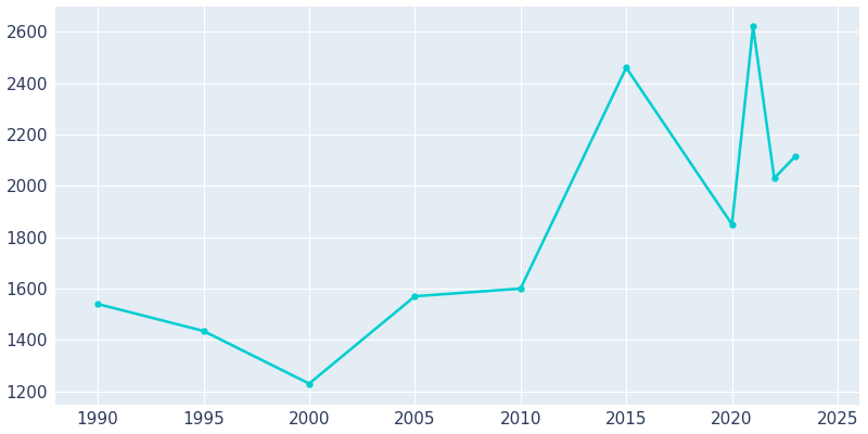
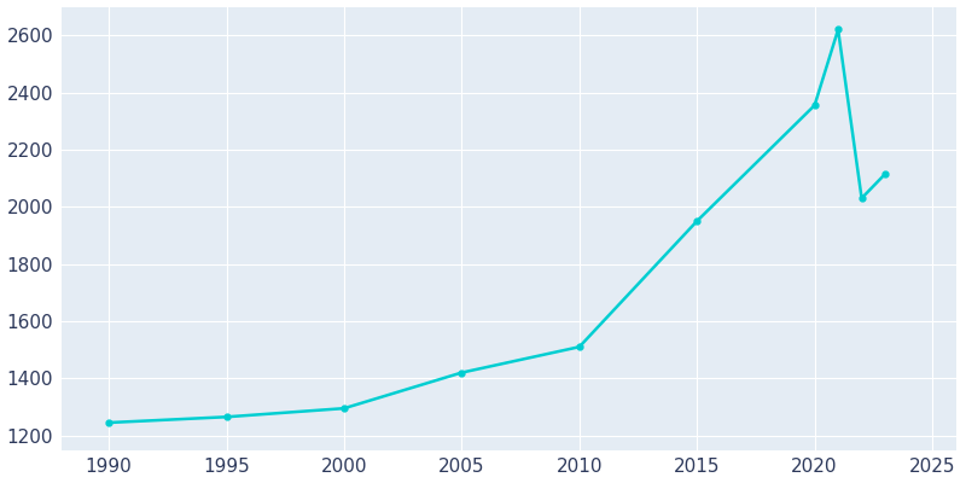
1990: 1540 -> 1245
1995: 1435 -> 1265
2000: 1230 -> 1295
2005: 1570 -> 1420
2010: 1600 -> 1510
2015: 2460 -> 1950
2020: 1850 -> 2355
